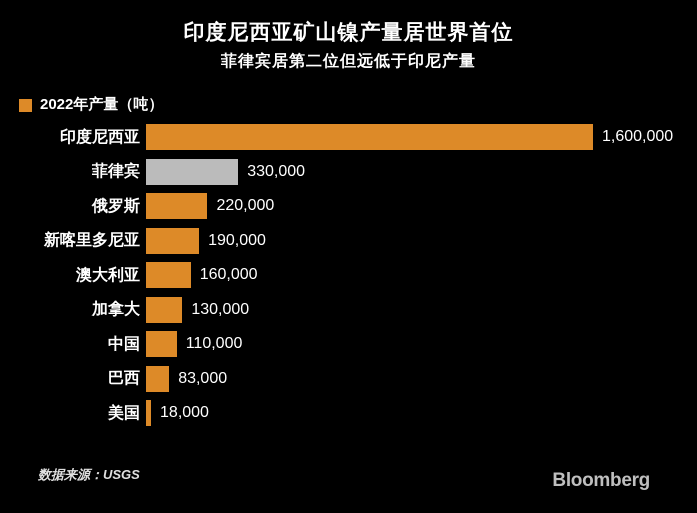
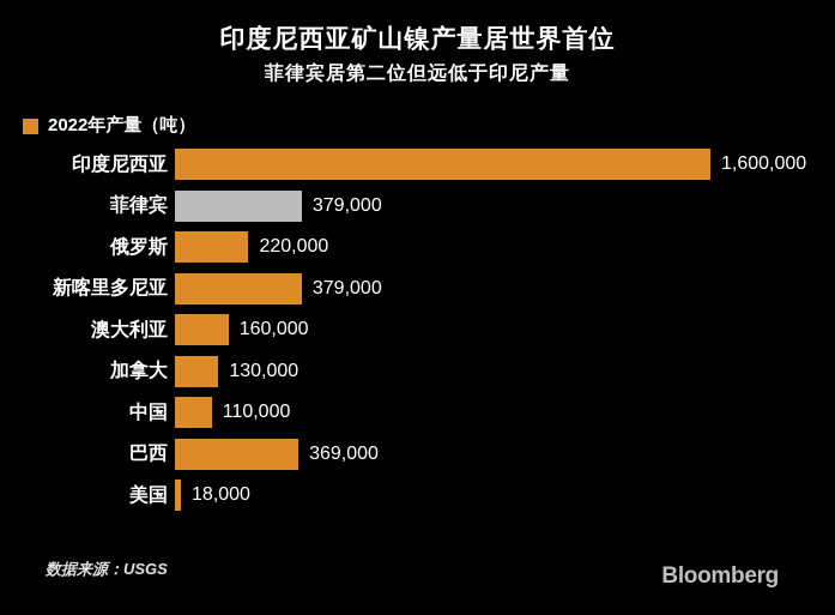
菲律宾: 330,000 -> 379,000
新喀里多尼亚: 190,000 -> 379,000
巴西: 83,000 -> 369,000
